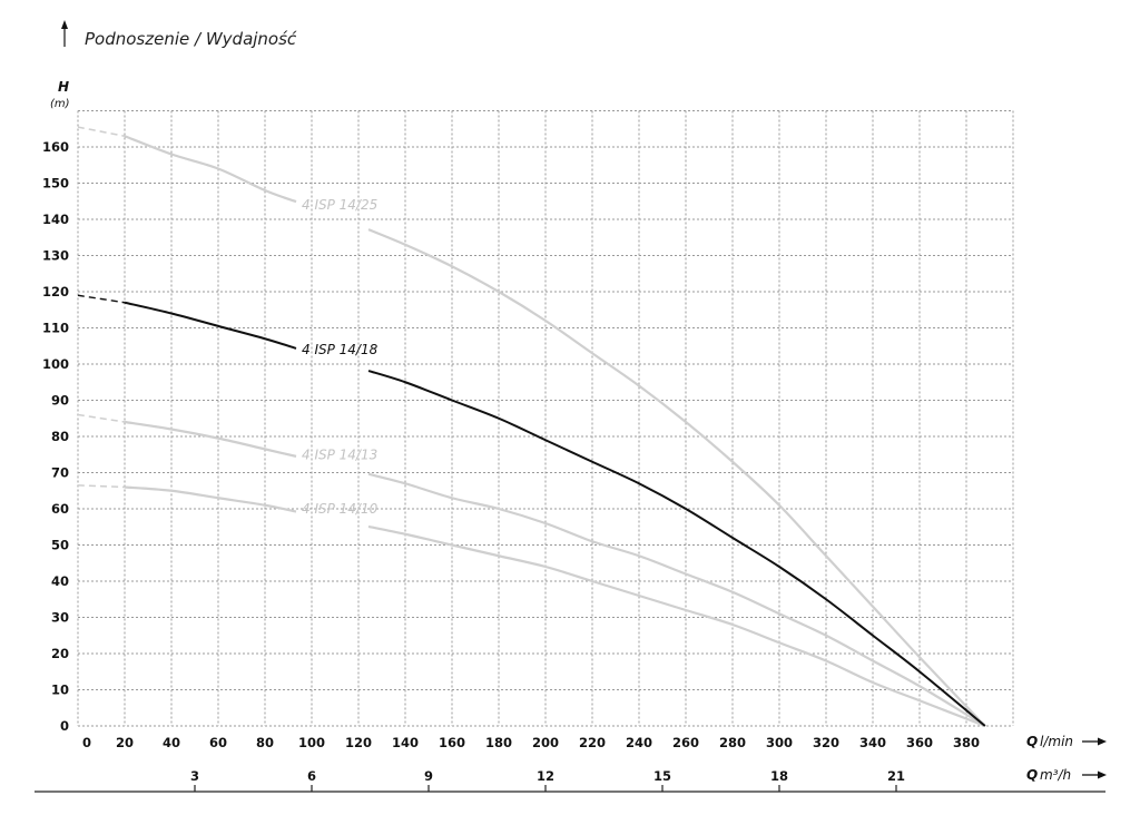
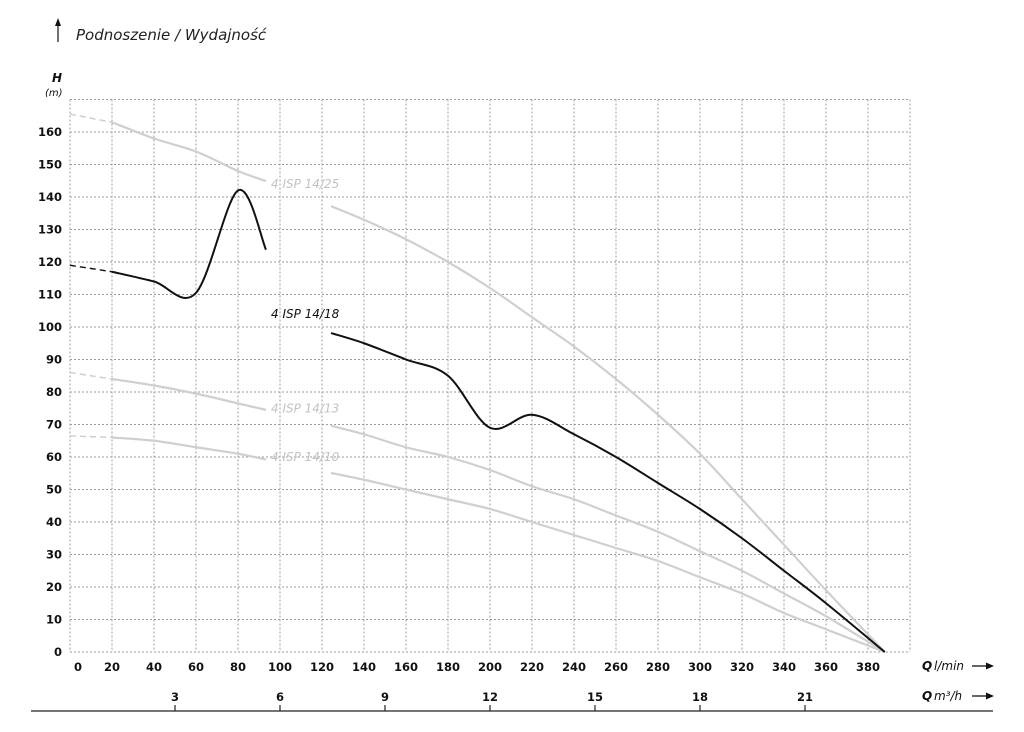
4 ISP 14/18/80: 107 -> 142
4 ISP 14/18/200: 79 -> 69
